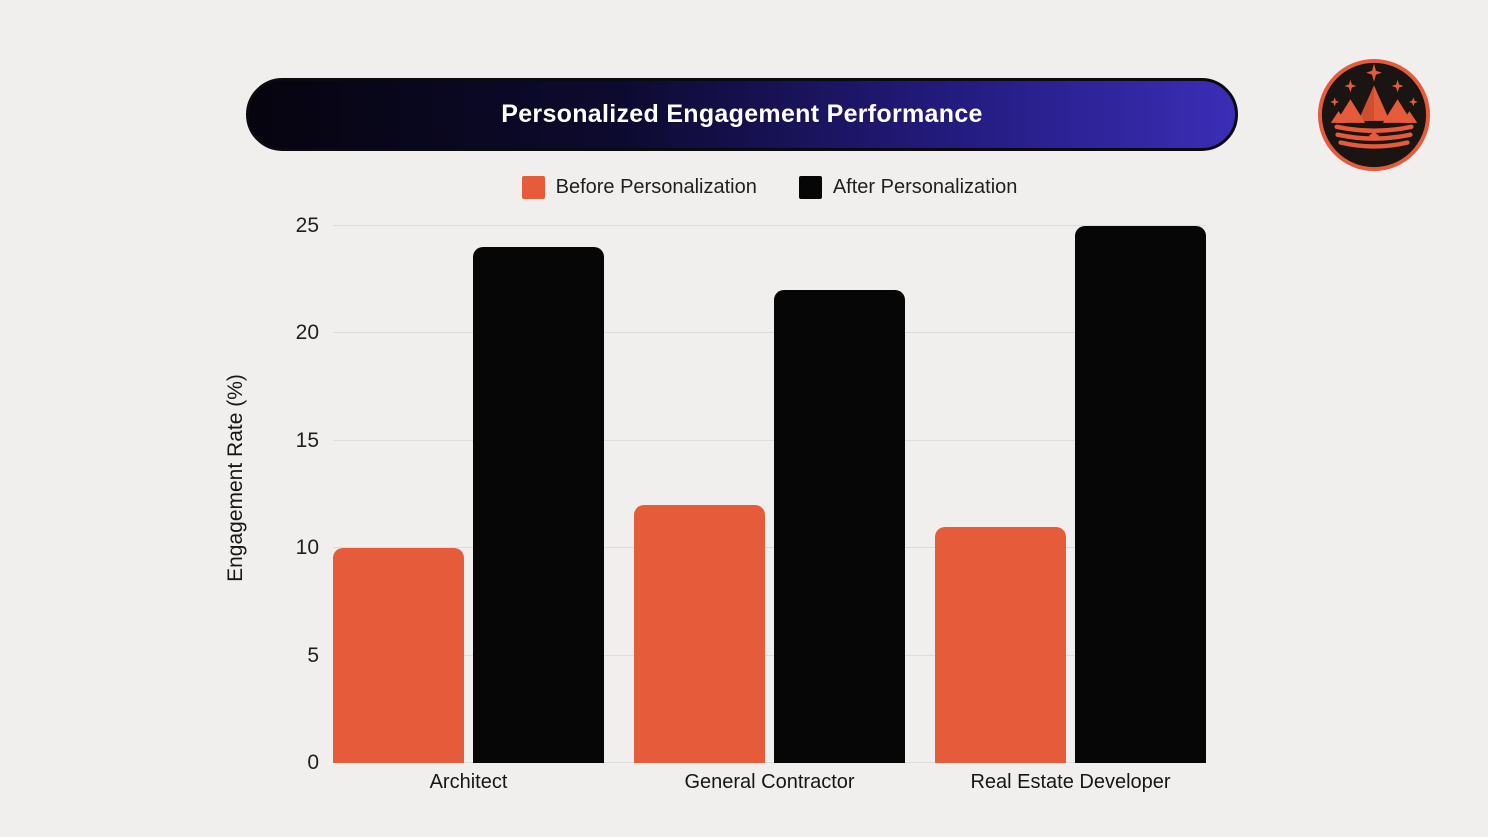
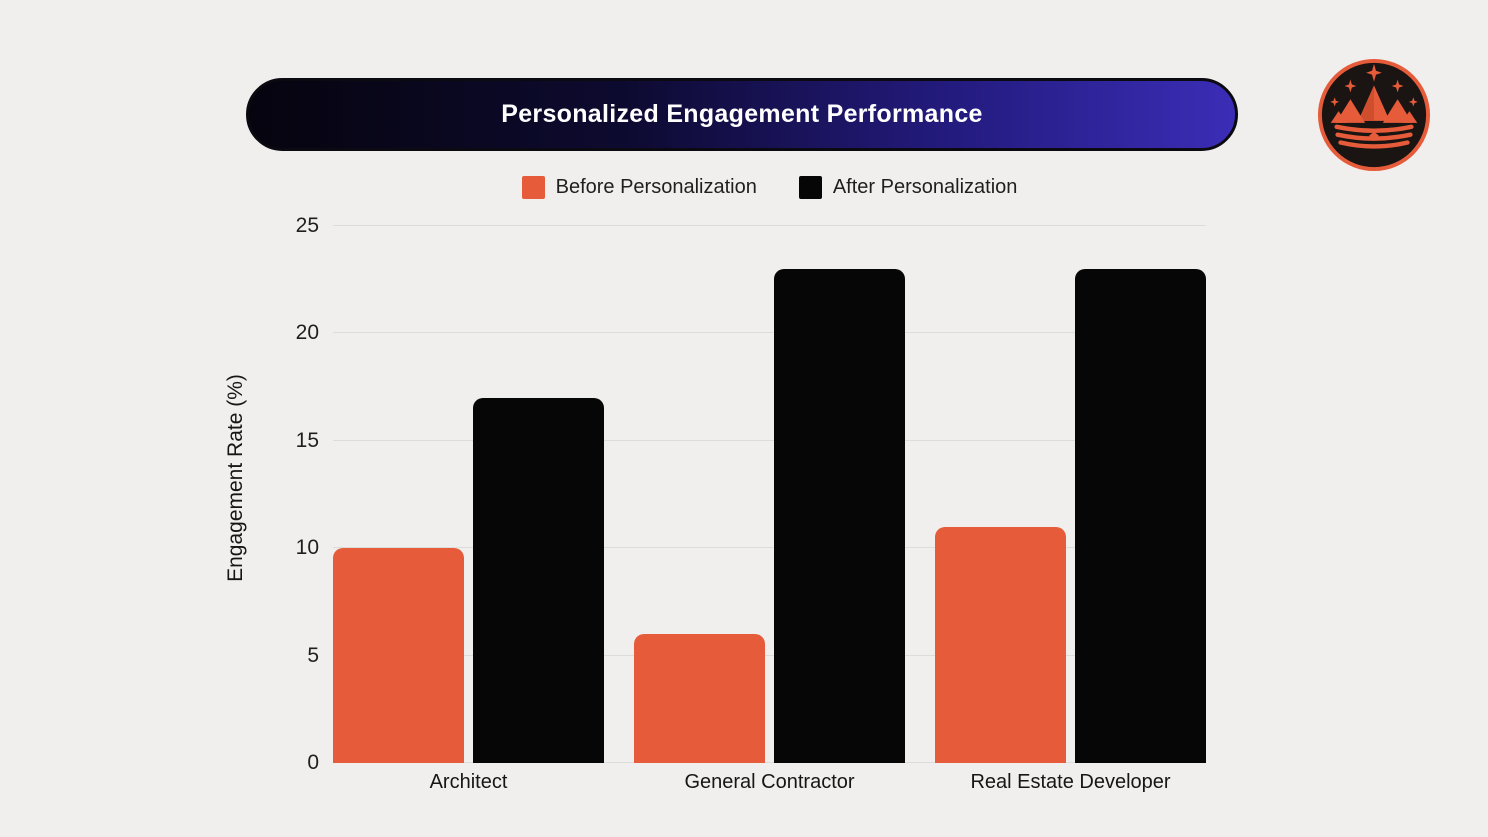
After Personalization/Architect: 24 -> 17
Before Personalization/General Contractor: 12 -> 6
After Personalization/General Contractor: 22 -> 23
After Personalization/Real Estate Developer: 25 -> 23
